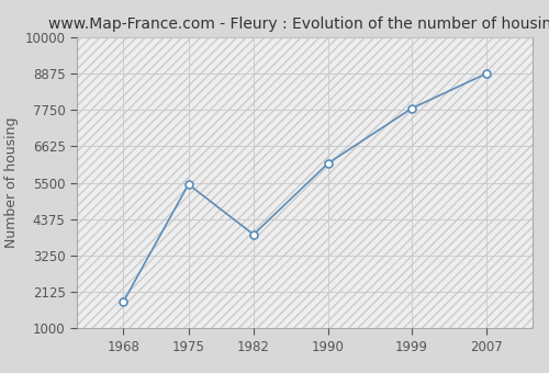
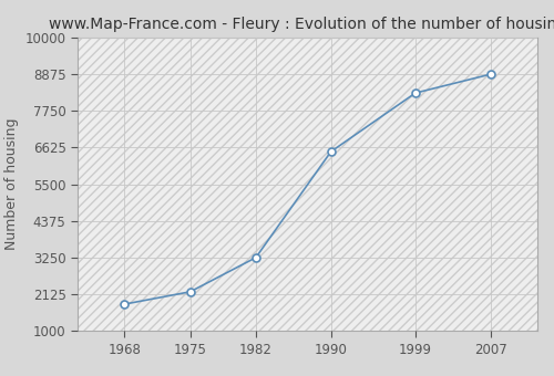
1975: 5450 -> 2200
1982: 3900 -> 3250
1990: 6100 -> 6500
1999: 7800 -> 8300
